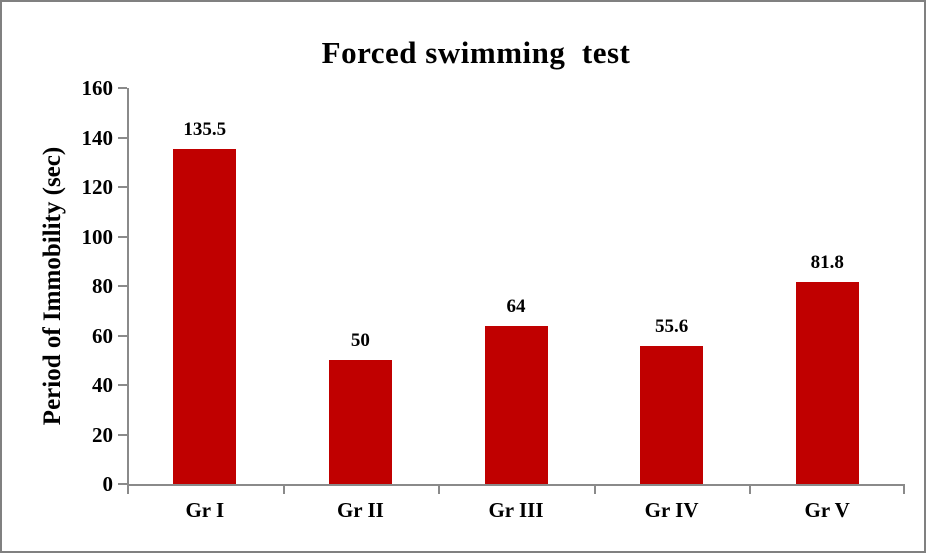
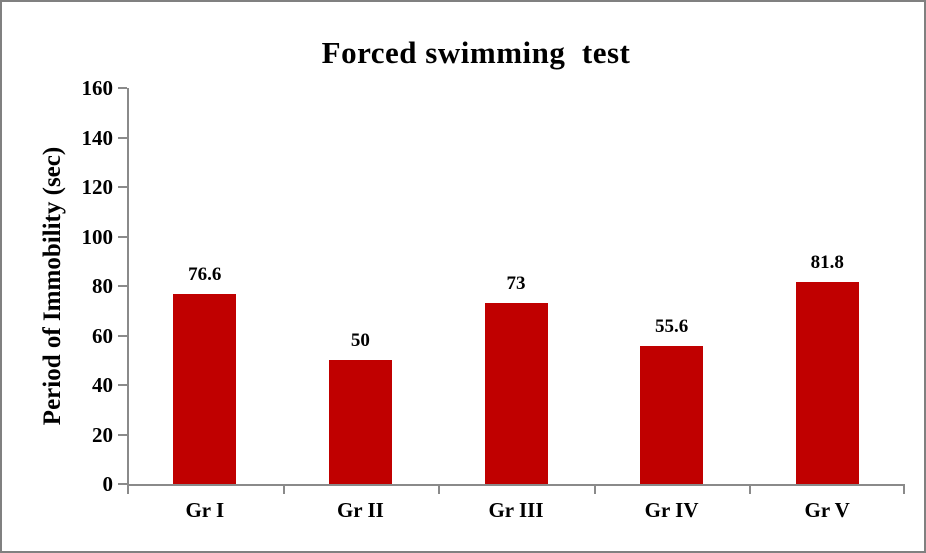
Gr I: 135.5 -> 76.6
Gr III: 64 -> 73
